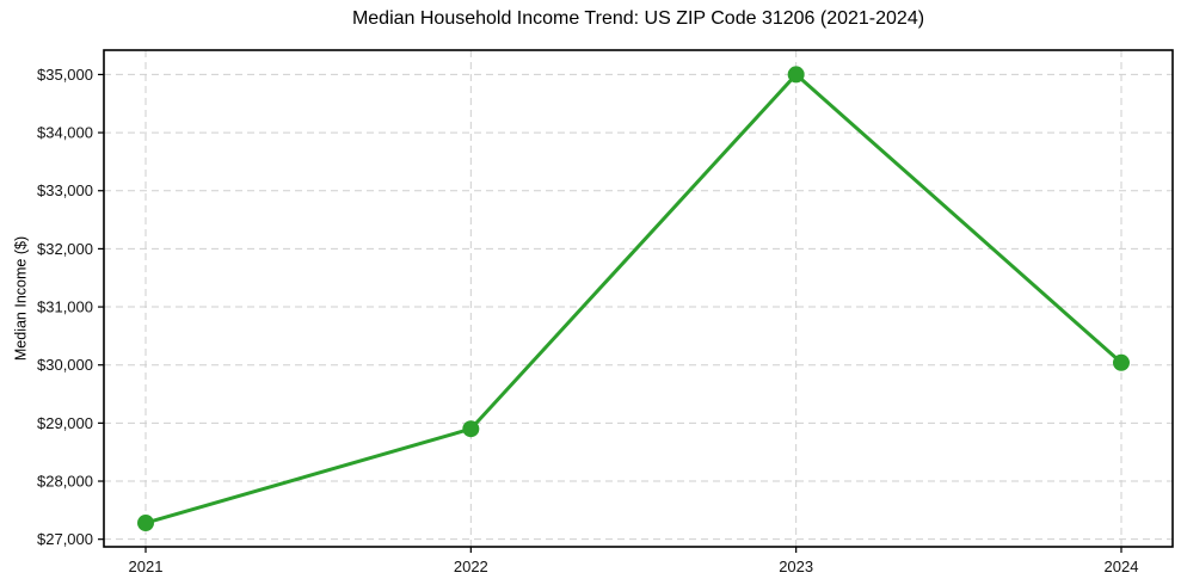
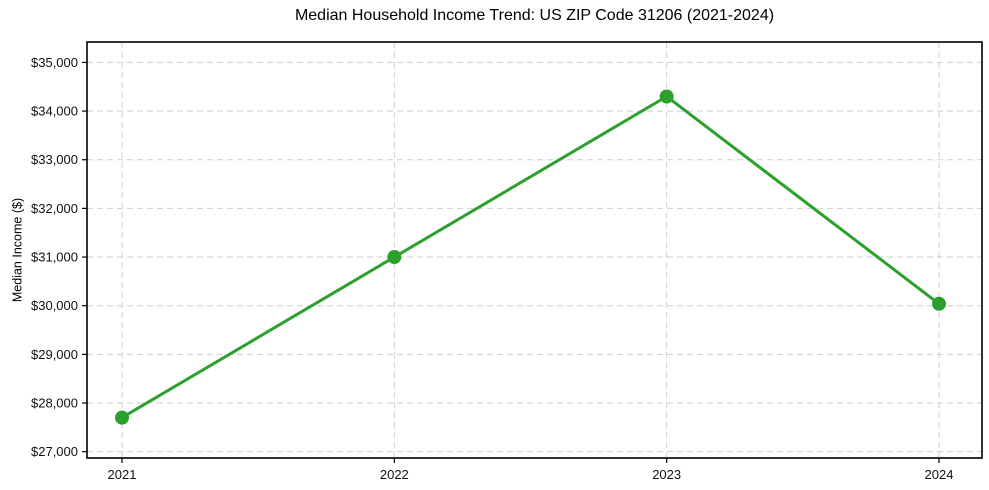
2021: $27300 -> $27700
2022: $28900 -> $31000
2023: $35000 -> $34300
